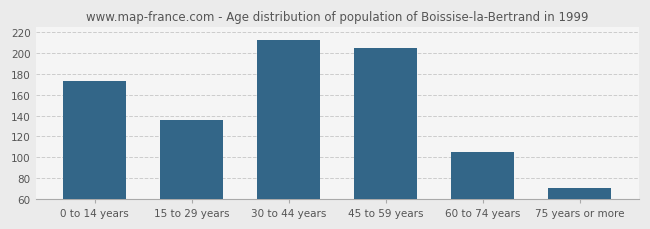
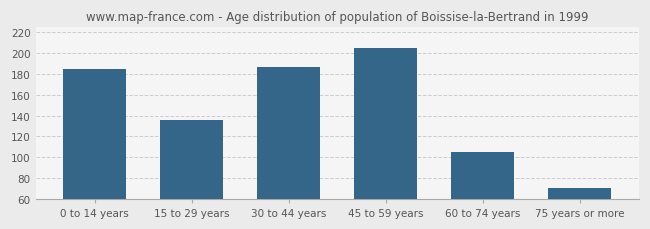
0 to 14 years: 173 -> 185
30 to 44 years: 213 -> 187
